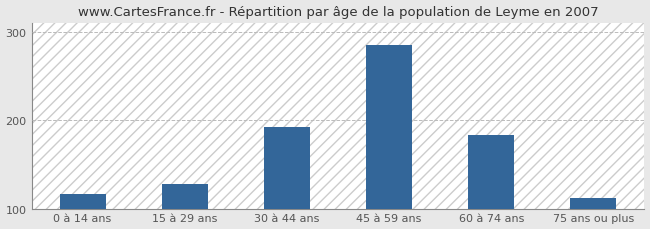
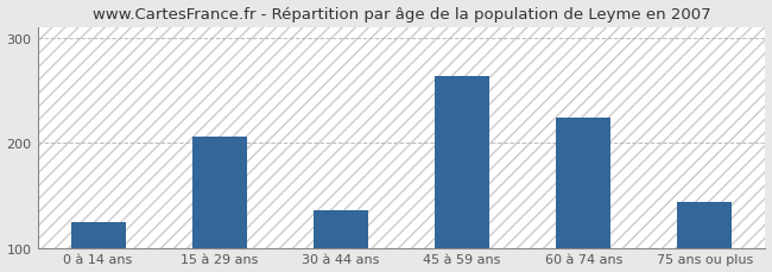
0 à 14 ans: 117 -> 124
15 à 29 ans: 128 -> 206
30 à 44 ans: 192 -> 136
45 à 59 ans: 285 -> 264
60 à 74 ans: 183 -> 224
75 ans ou plus: 112 -> 144
